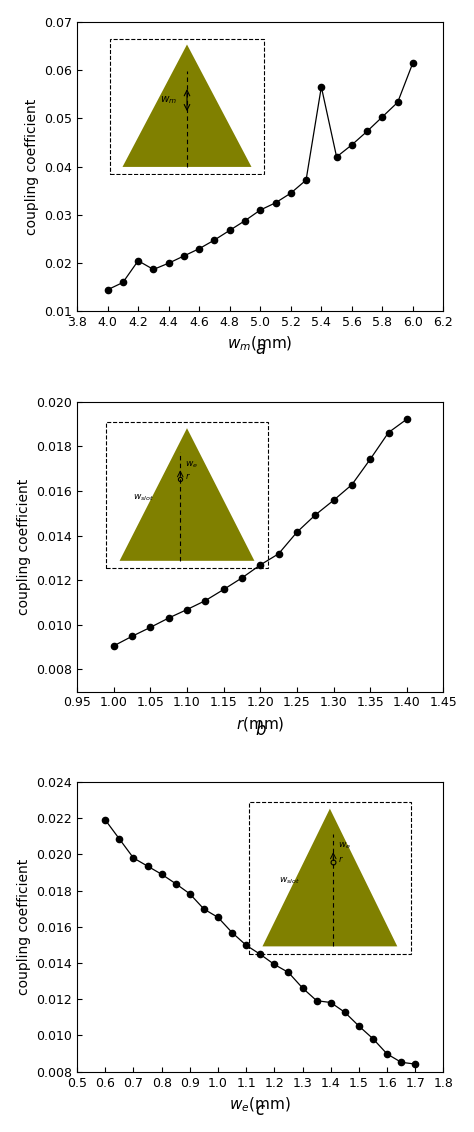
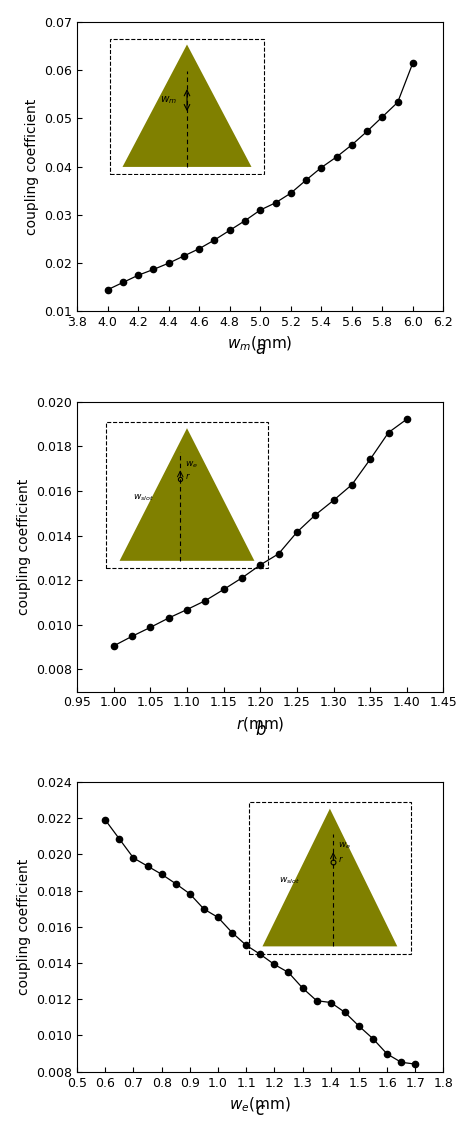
4.2: 0.0205 -> 0.0175
5.4: 0.0565 -> 0.0398
